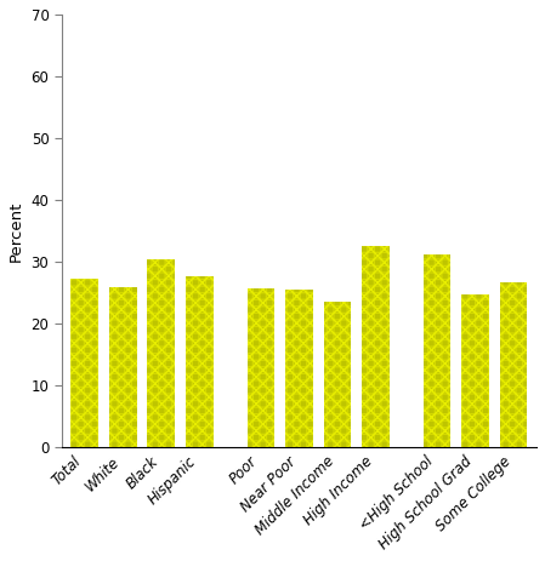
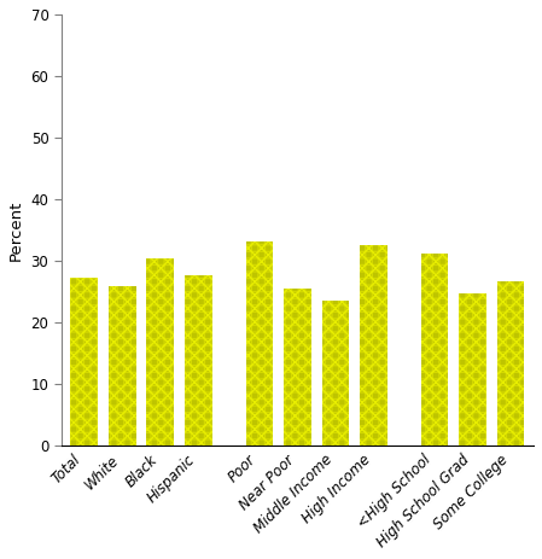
Poor: 25.7 -> 33.2
